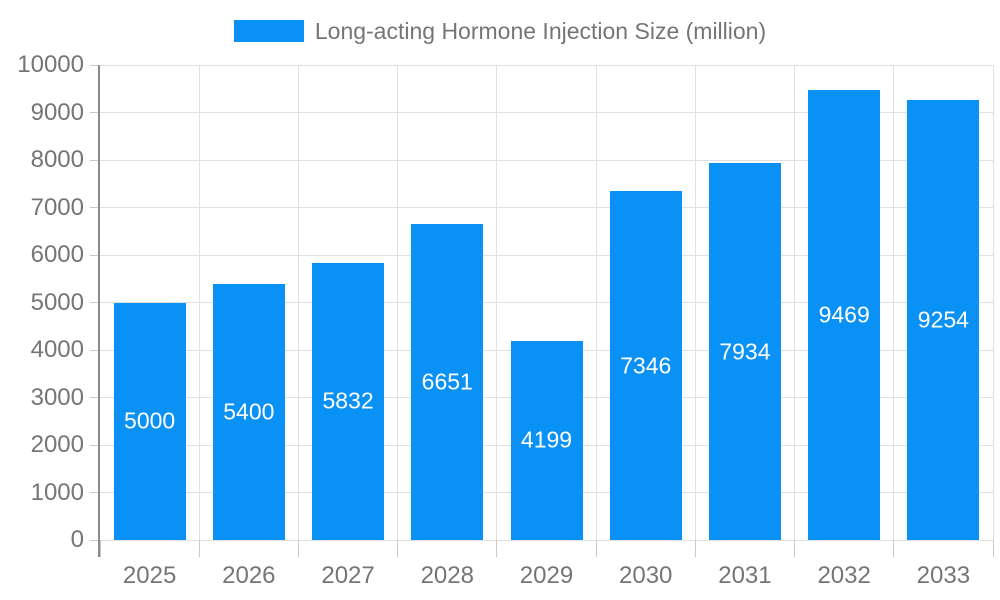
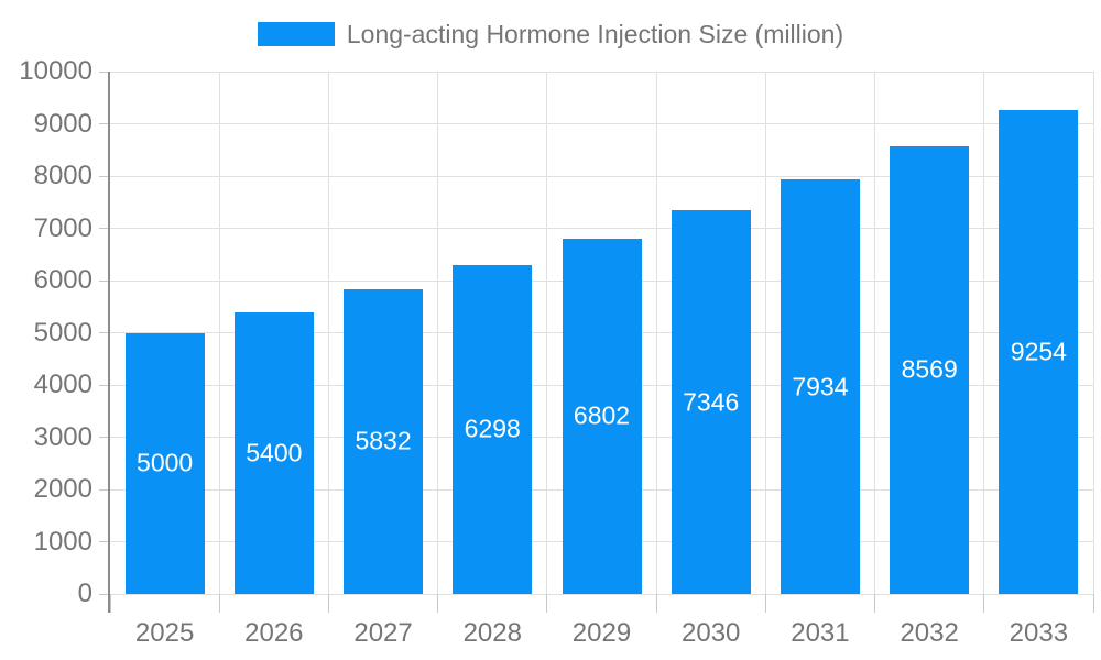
2028: 6651 -> 6298
2029: 4199 -> 6802
2032: 9469 -> 8569
